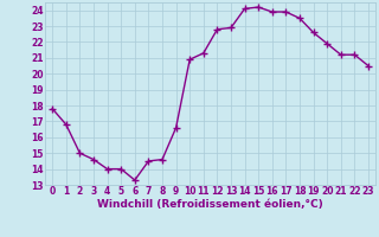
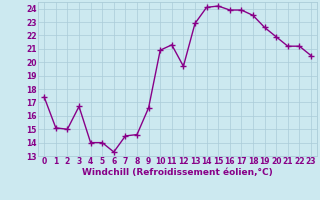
0: 17.8 -> 17.4
1: 16.8 -> 15.1
3: 14.6 -> 16.7
12: 22.8 -> 19.7
